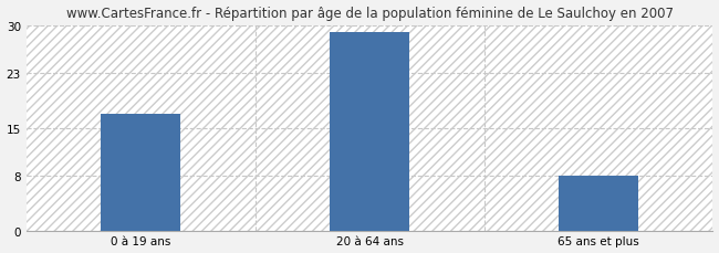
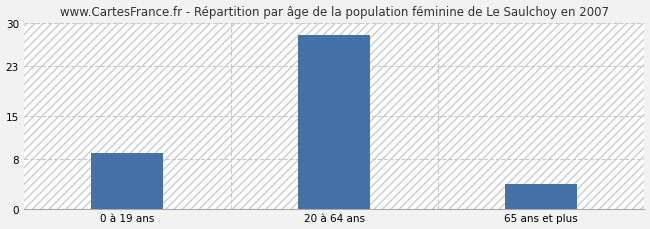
0 à 19 ans: 17 -> 9
20 à 64 ans: 29 -> 28
65 ans et plus: 8 -> 4
